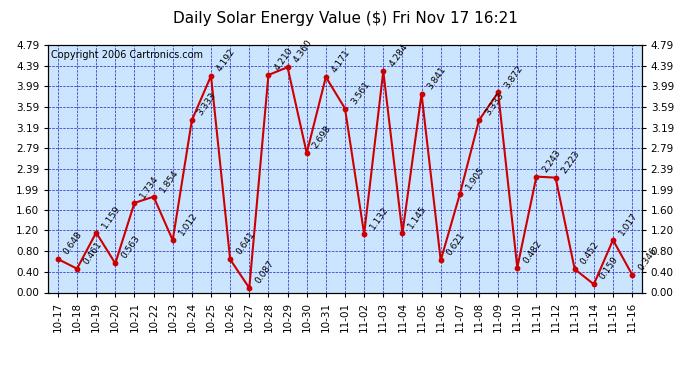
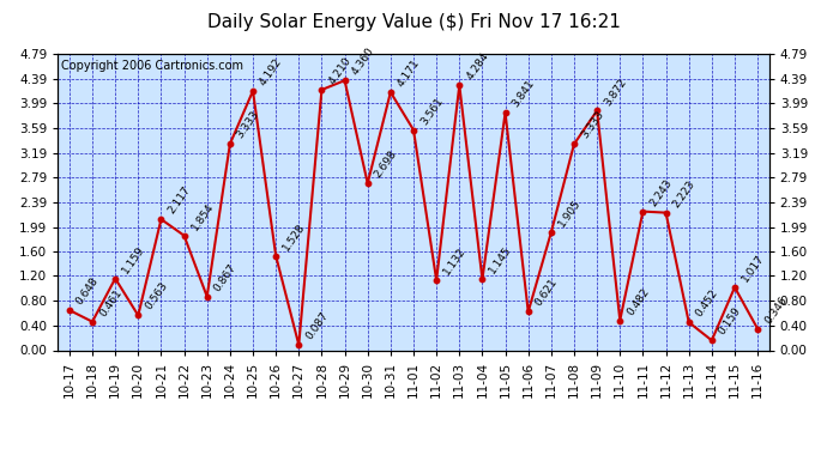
10-21: 1.734 -> 2.117
10-23: 1.012 -> 0.867
10-26: 0.641 -> 1.528
